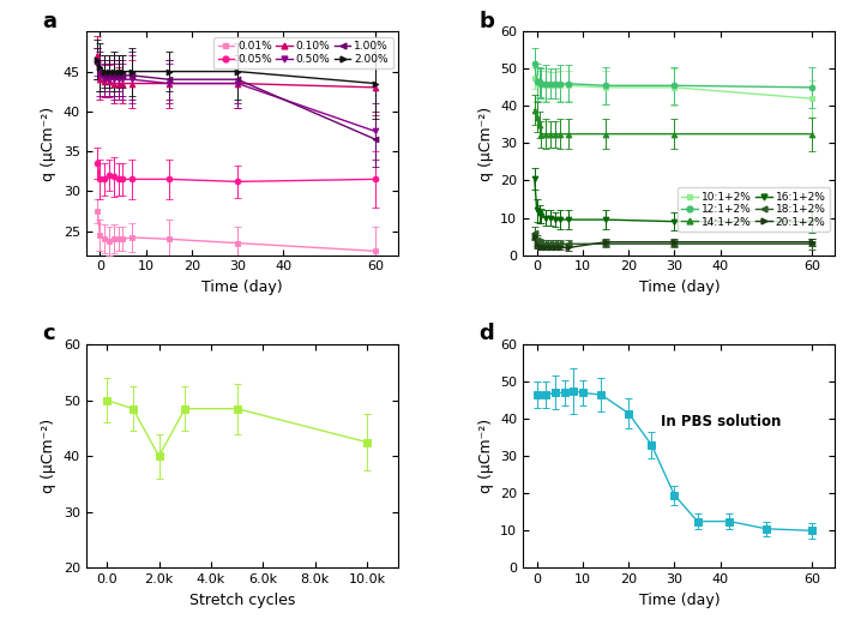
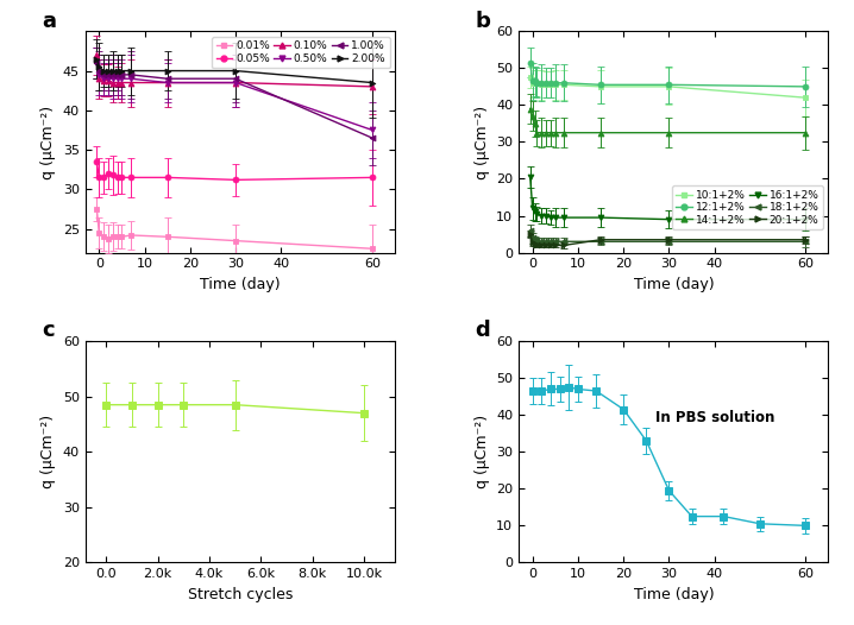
0.0: 50.0 -> 48.5
2.0k: 40.0 -> 48.5
10.0k: 42.5 -> 47.0
